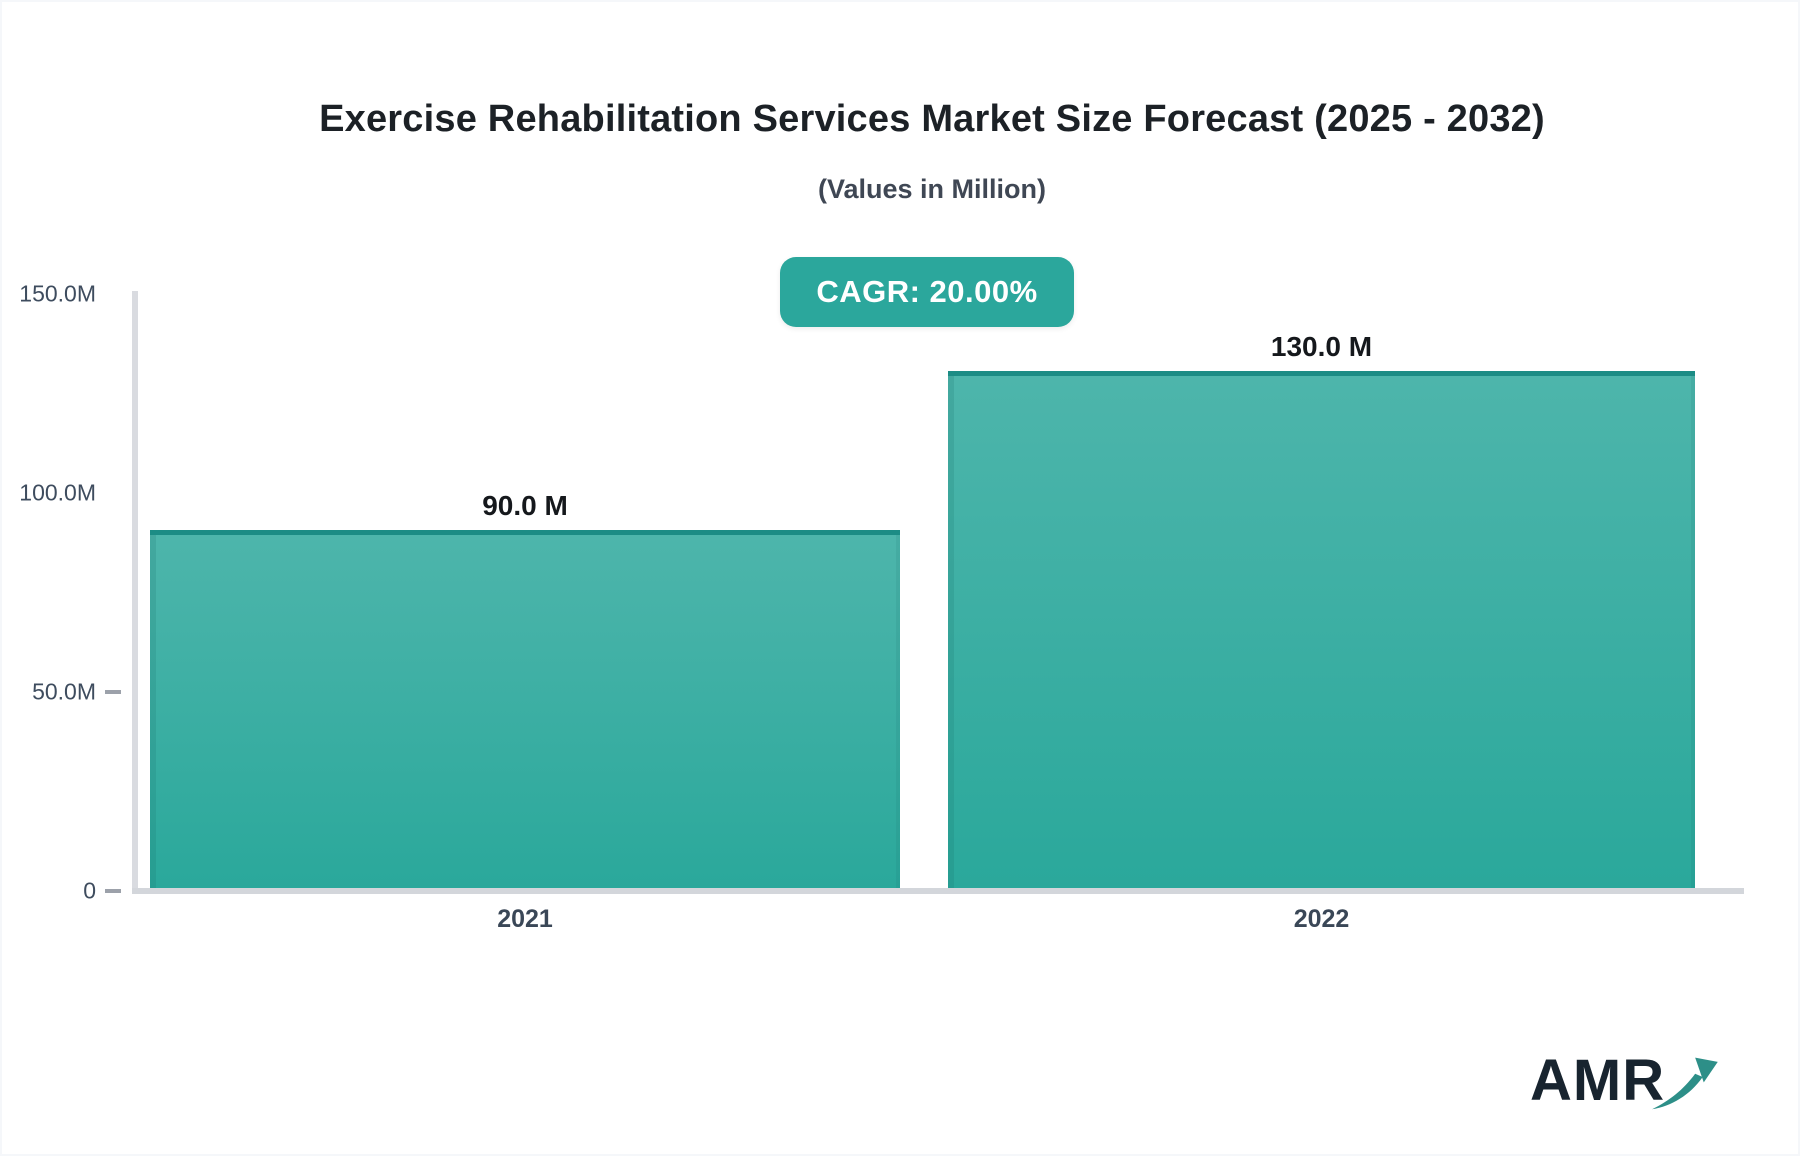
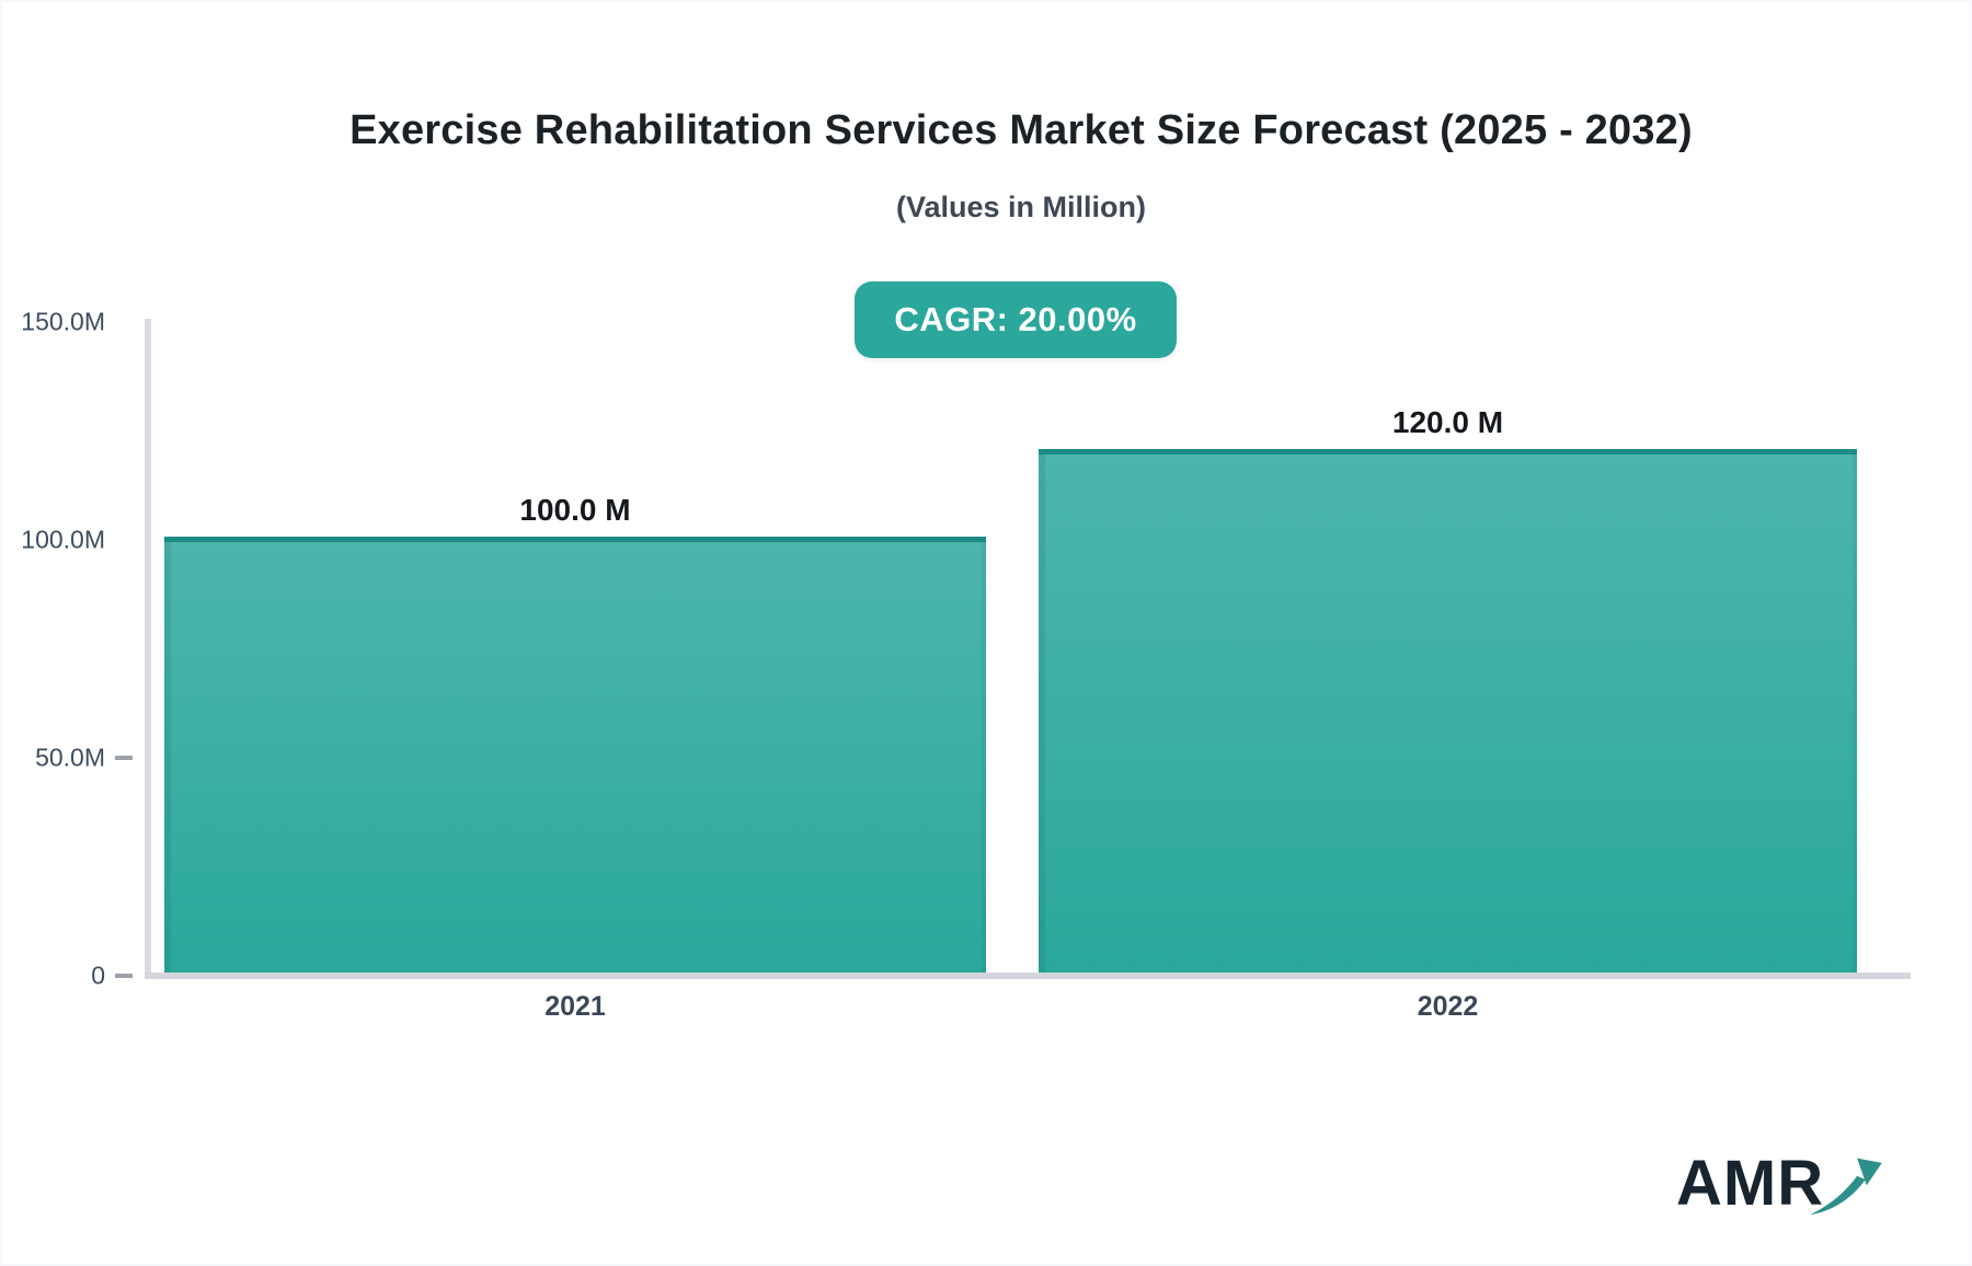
2021: 90.0 -> 100.0
2022: 130.0 -> 120.0
